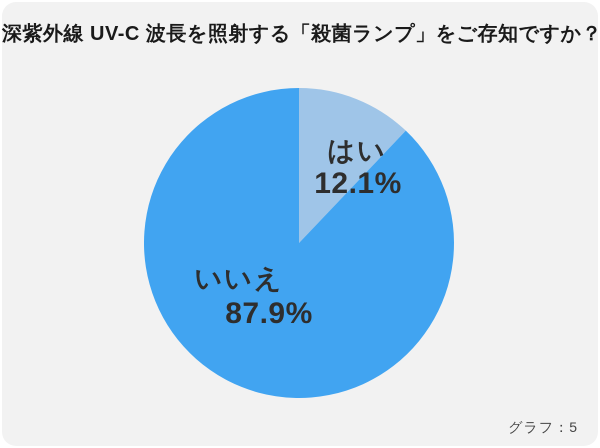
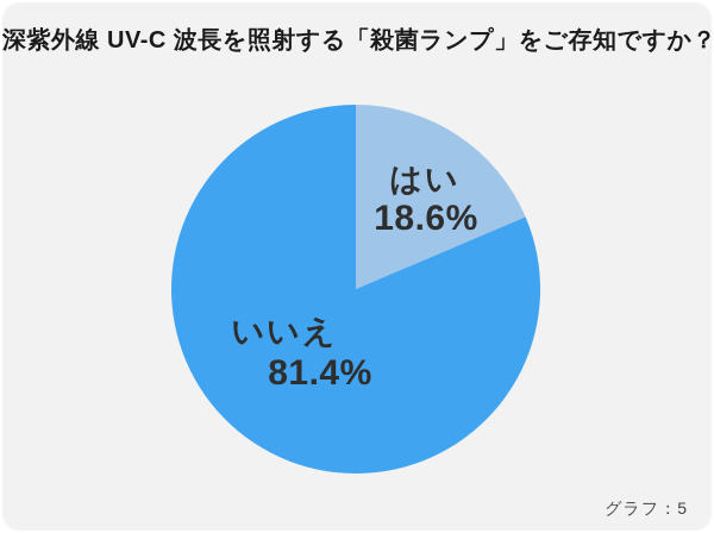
はい: 12.1% -> 18.6%
いいえ: 87.9% -> 81.4%
